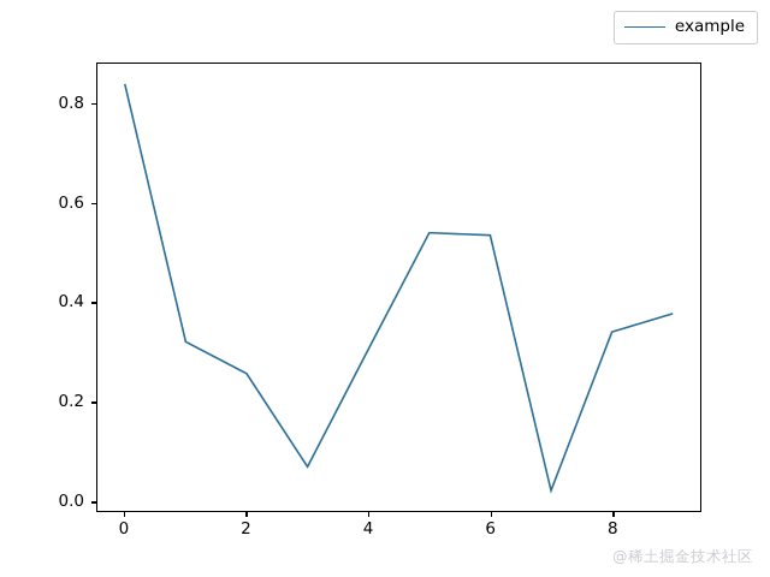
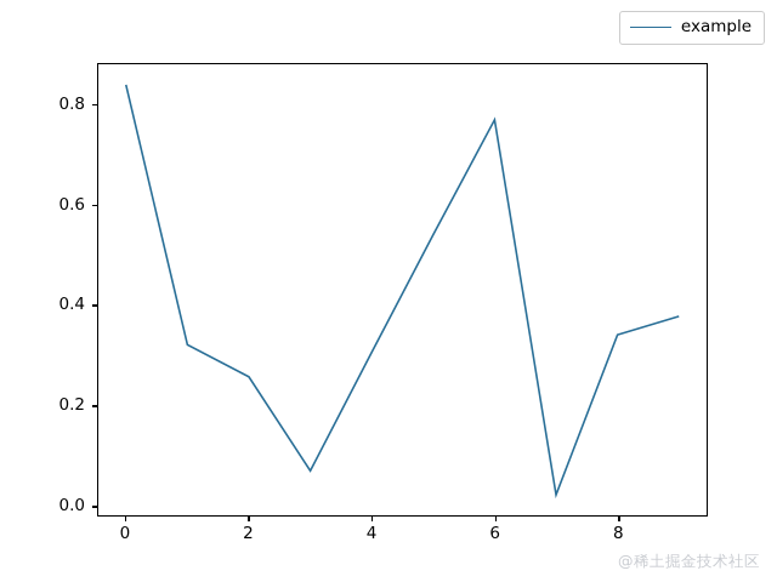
6: 0.54 -> 0.77
